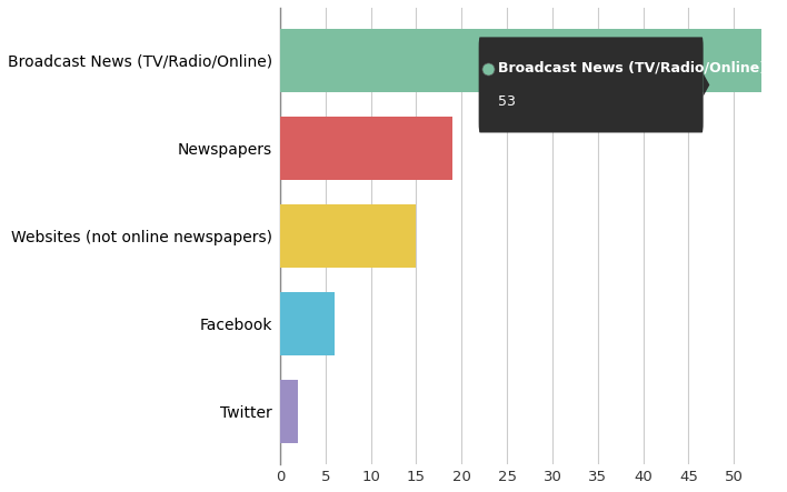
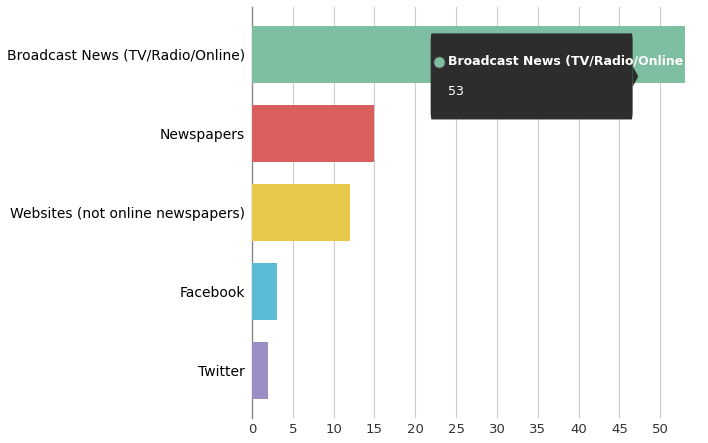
Newspapers: 19 -> 15
Websites (not online newspapers): 15 -> 12
Facebook: 6 -> 3
